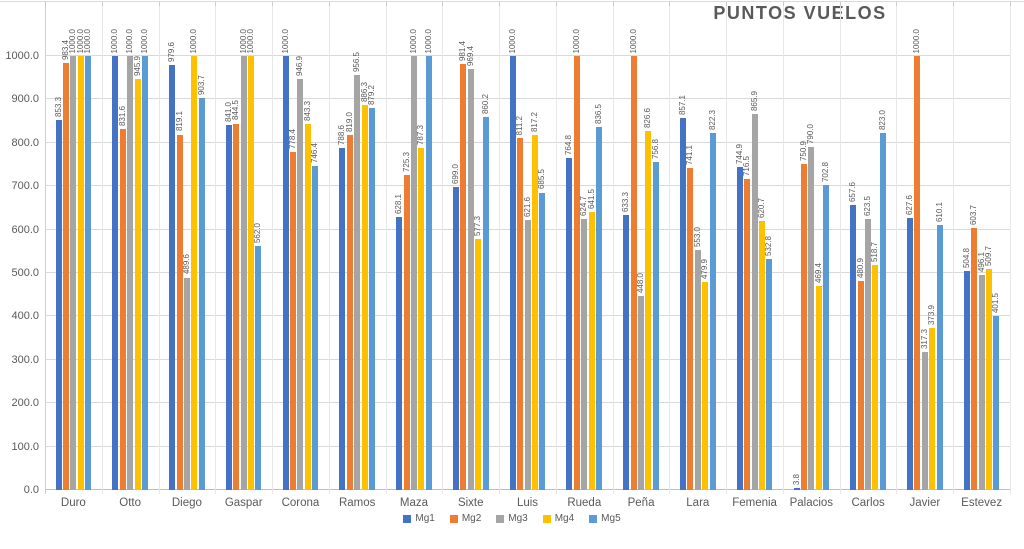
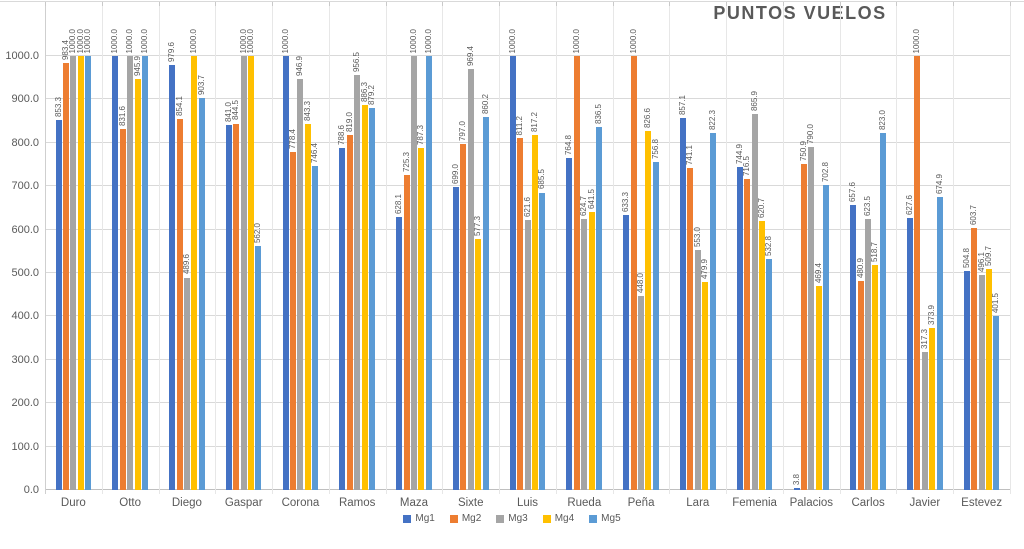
Mg2/Diego: 819.1 -> 854.1
Mg2/Sixte: 981.4 -> 797.0
Mg5/Javier: 610.1 -> 674.9
